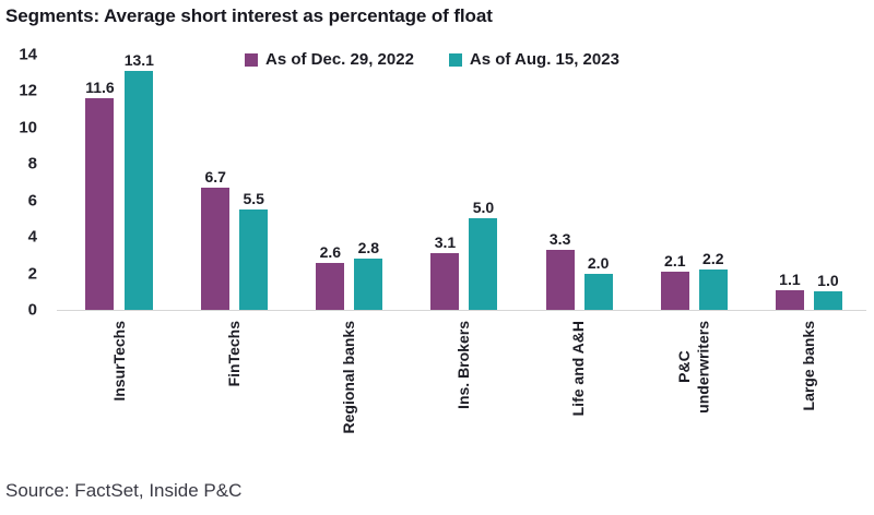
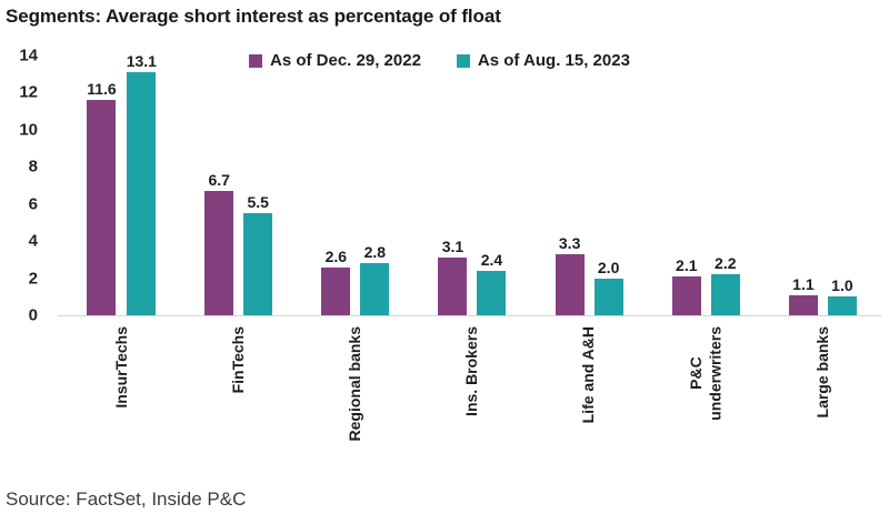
As of Aug. 15, 2023/Ins. Brokers: 5.0 -> 2.4
